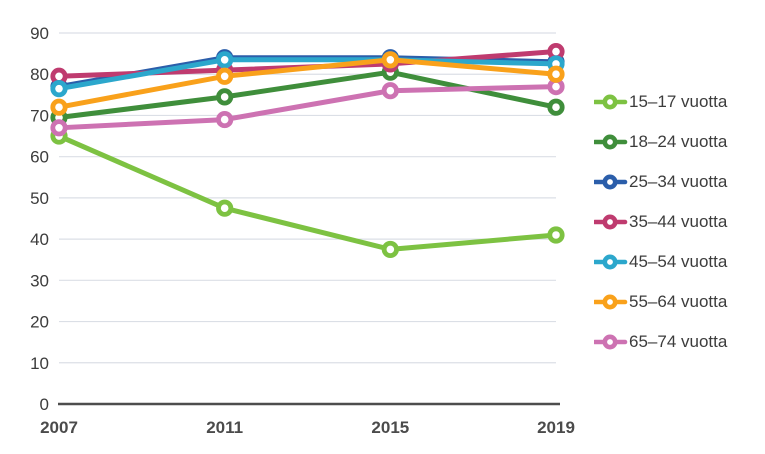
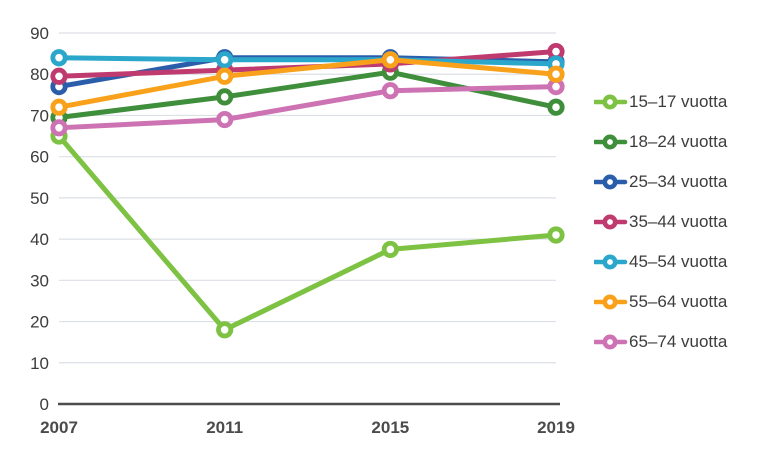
45–54 vuotta/2007: 76 -> 84
15–17 vuotta/2011: 48 -> 18
